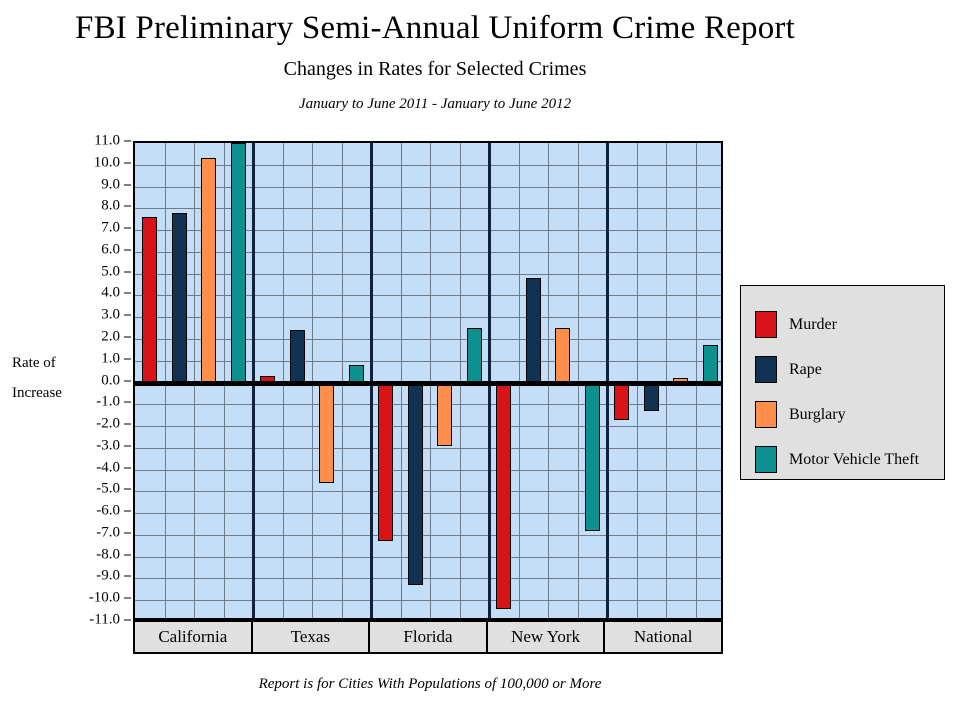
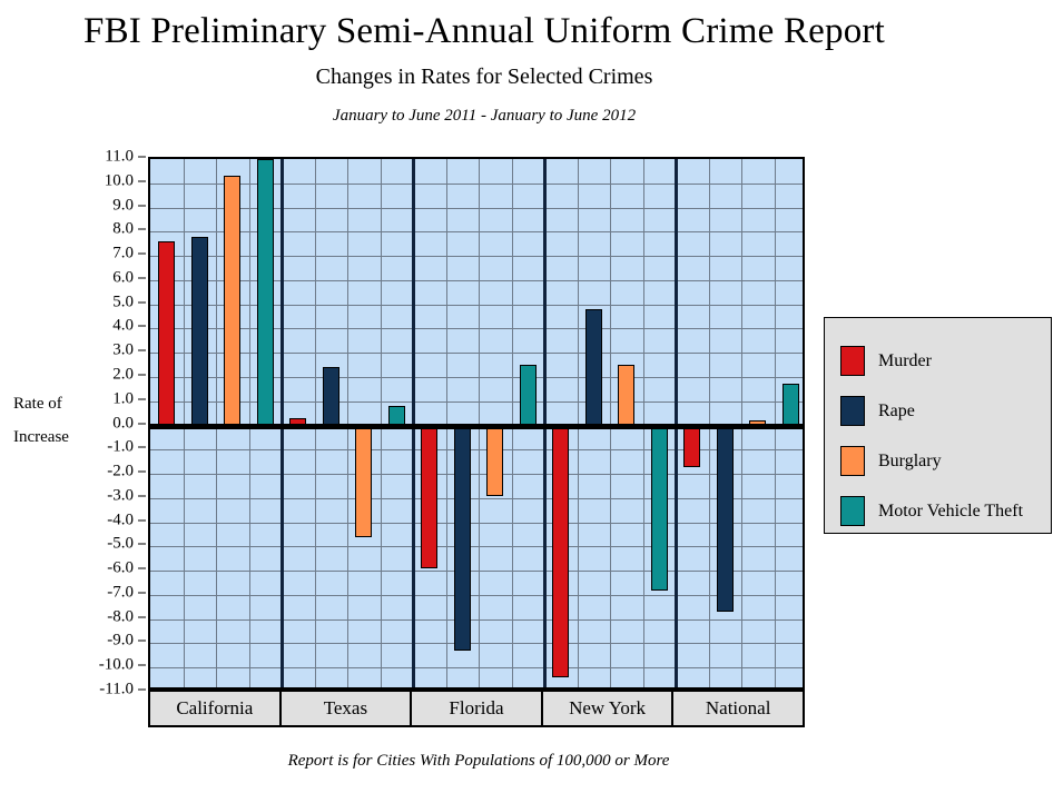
Murder/Florida: -7.3 -> -5.9
Rape/National: -1.3 -> -7.7
